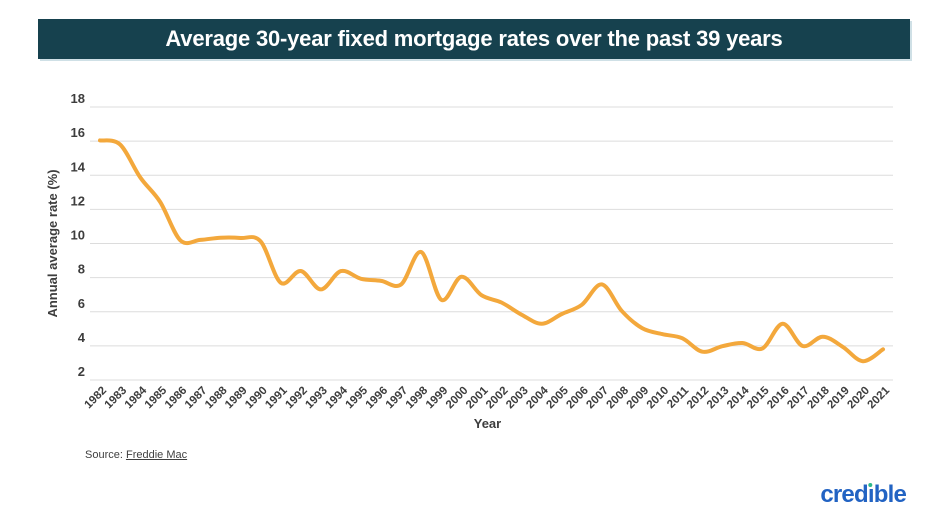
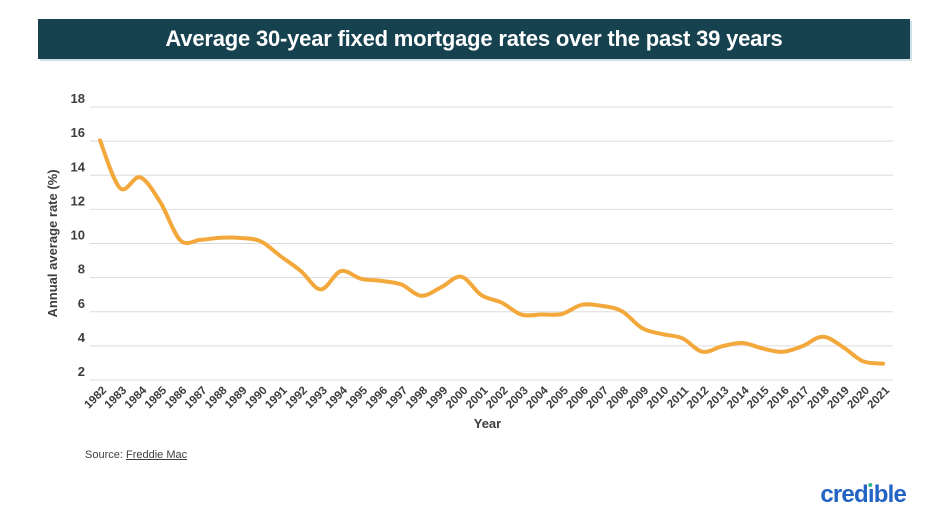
1983: 15.8 -> 13.2
1991: 7.7 -> 9.2
1998: 9.5 -> 6.9
1999: 6.7 -> 7.4
2004: 5.3 -> 5.8
2007: 7.6 -> 6.3
2016: 5.3 -> 3.6
2021: 3.8 -> 3.0
